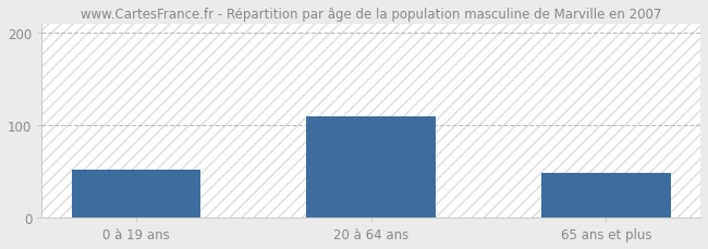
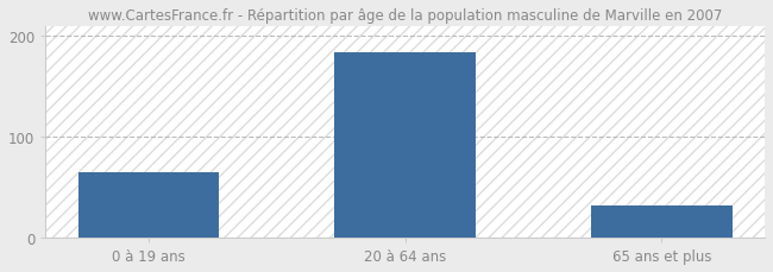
0 à 19 ans: 52 -> 65
20 à 64 ans: 110 -> 183
65 ans et plus: 48 -> 32
